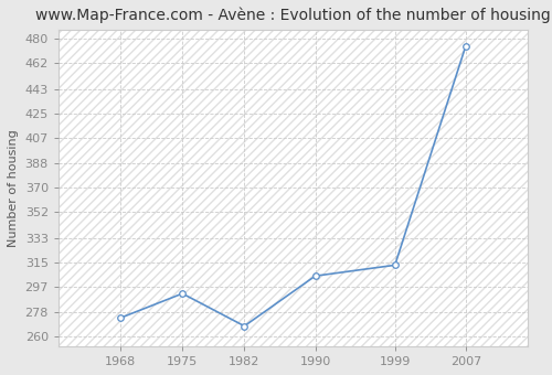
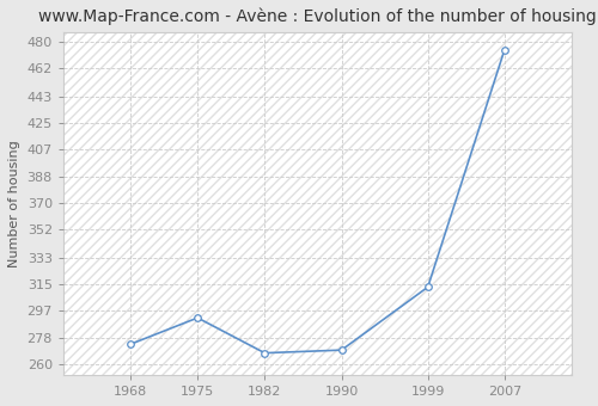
1990: 305 -> 270
